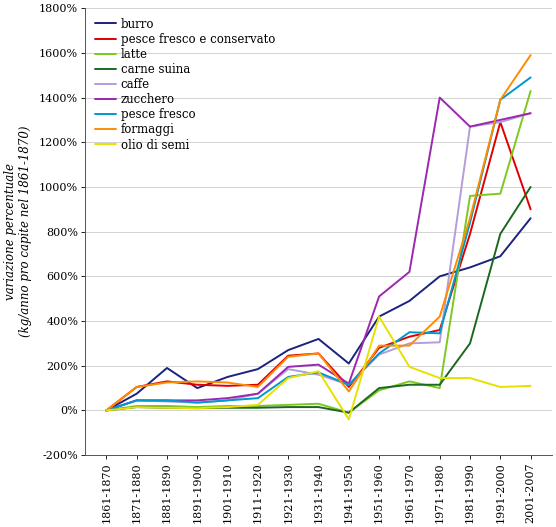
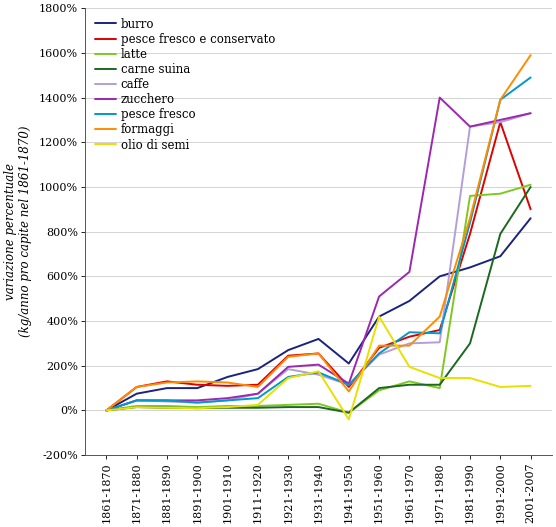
burro/1881-1890: 190% -> 100%
latte/2001-2007: 1430% -> 1010%
